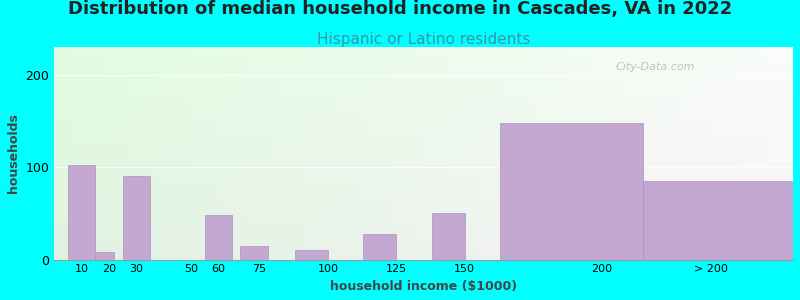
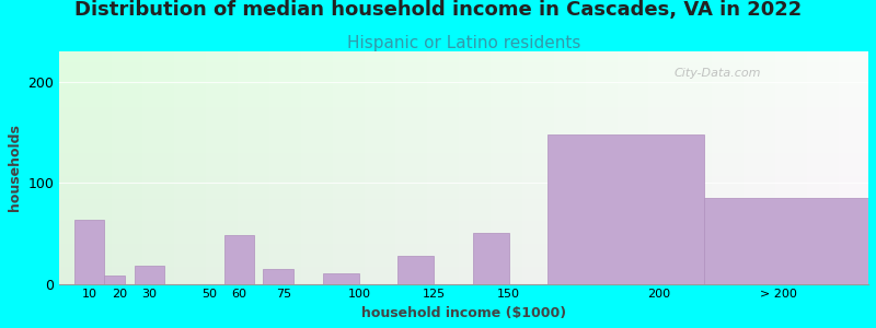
10: 102 -> 63
30: 90 -> 18
